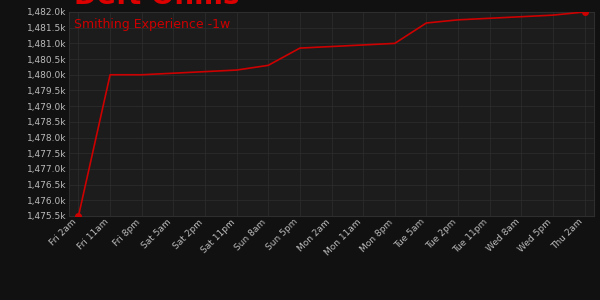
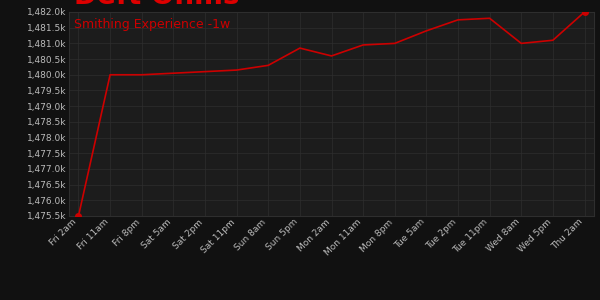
Mon 2am: 1,480.90k -> 1,480.60k
Tue 5am: 1,481.65k -> 1,481.40k
Wed 8am: 1,481.85k -> 1,481.00k
Wed 5pm: 1,481.90k -> 1,481.10k
